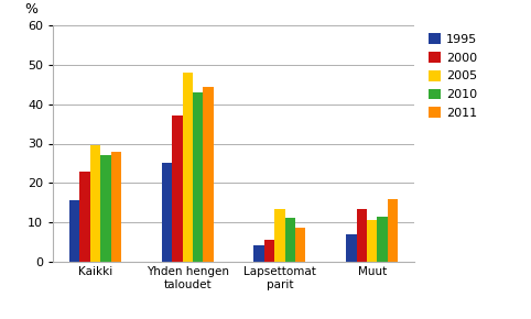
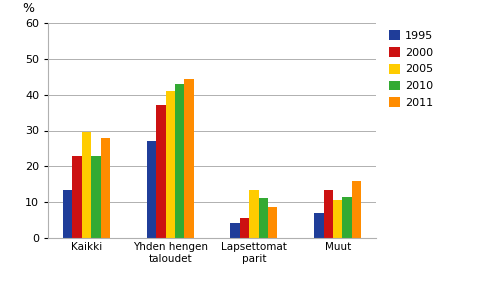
1995/Kaikki: 15.5 -> 13.5
2010/Kaikki: 27.0 -> 23.0
1995/Yhden hengen taloudet: 25.0 -> 27.0
2005/Yhden hengen taloudet: 48.0 -> 41.0
